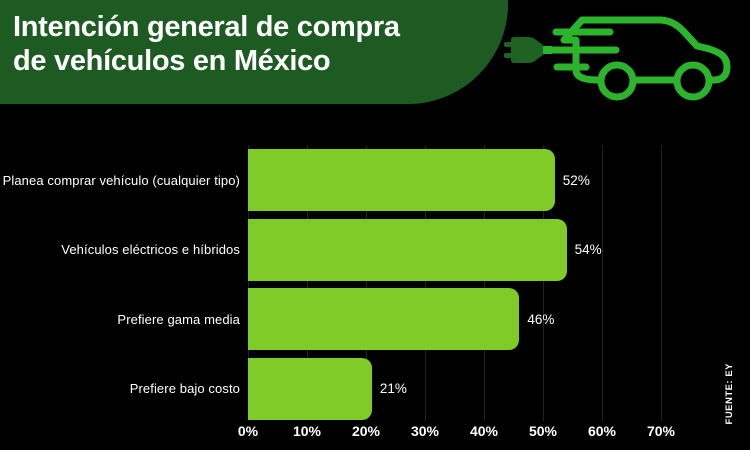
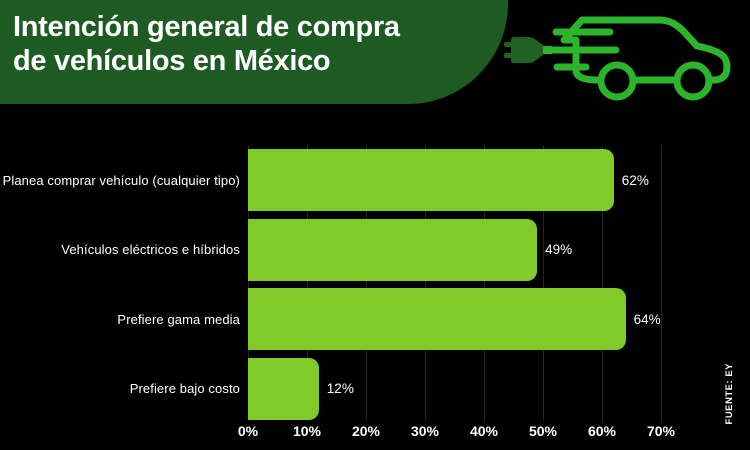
Planea comprar vehículo (cualquier tipo): 52% -> 62%
Vehículos eléctricos e híbridos: 54% -> 49%
Prefiere gama media: 46% -> 64%
Prefiere bajo costo: 21% -> 12%
